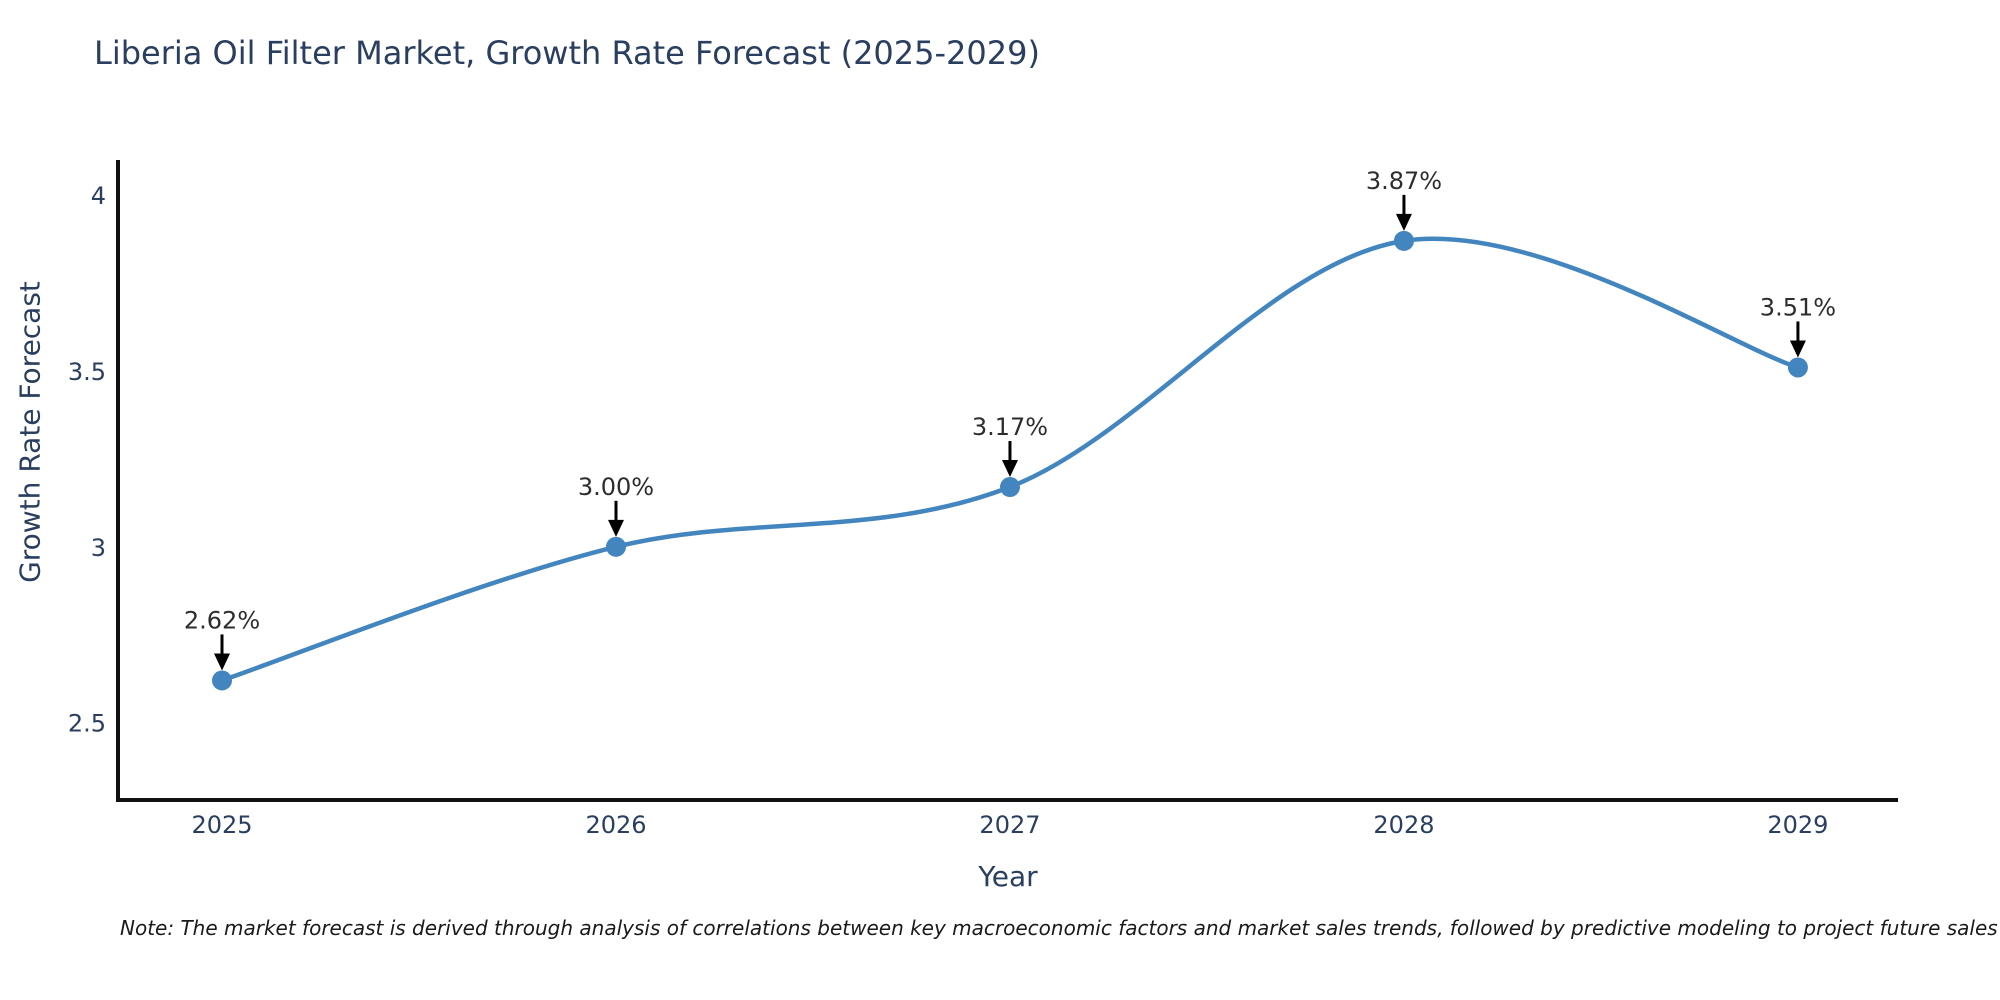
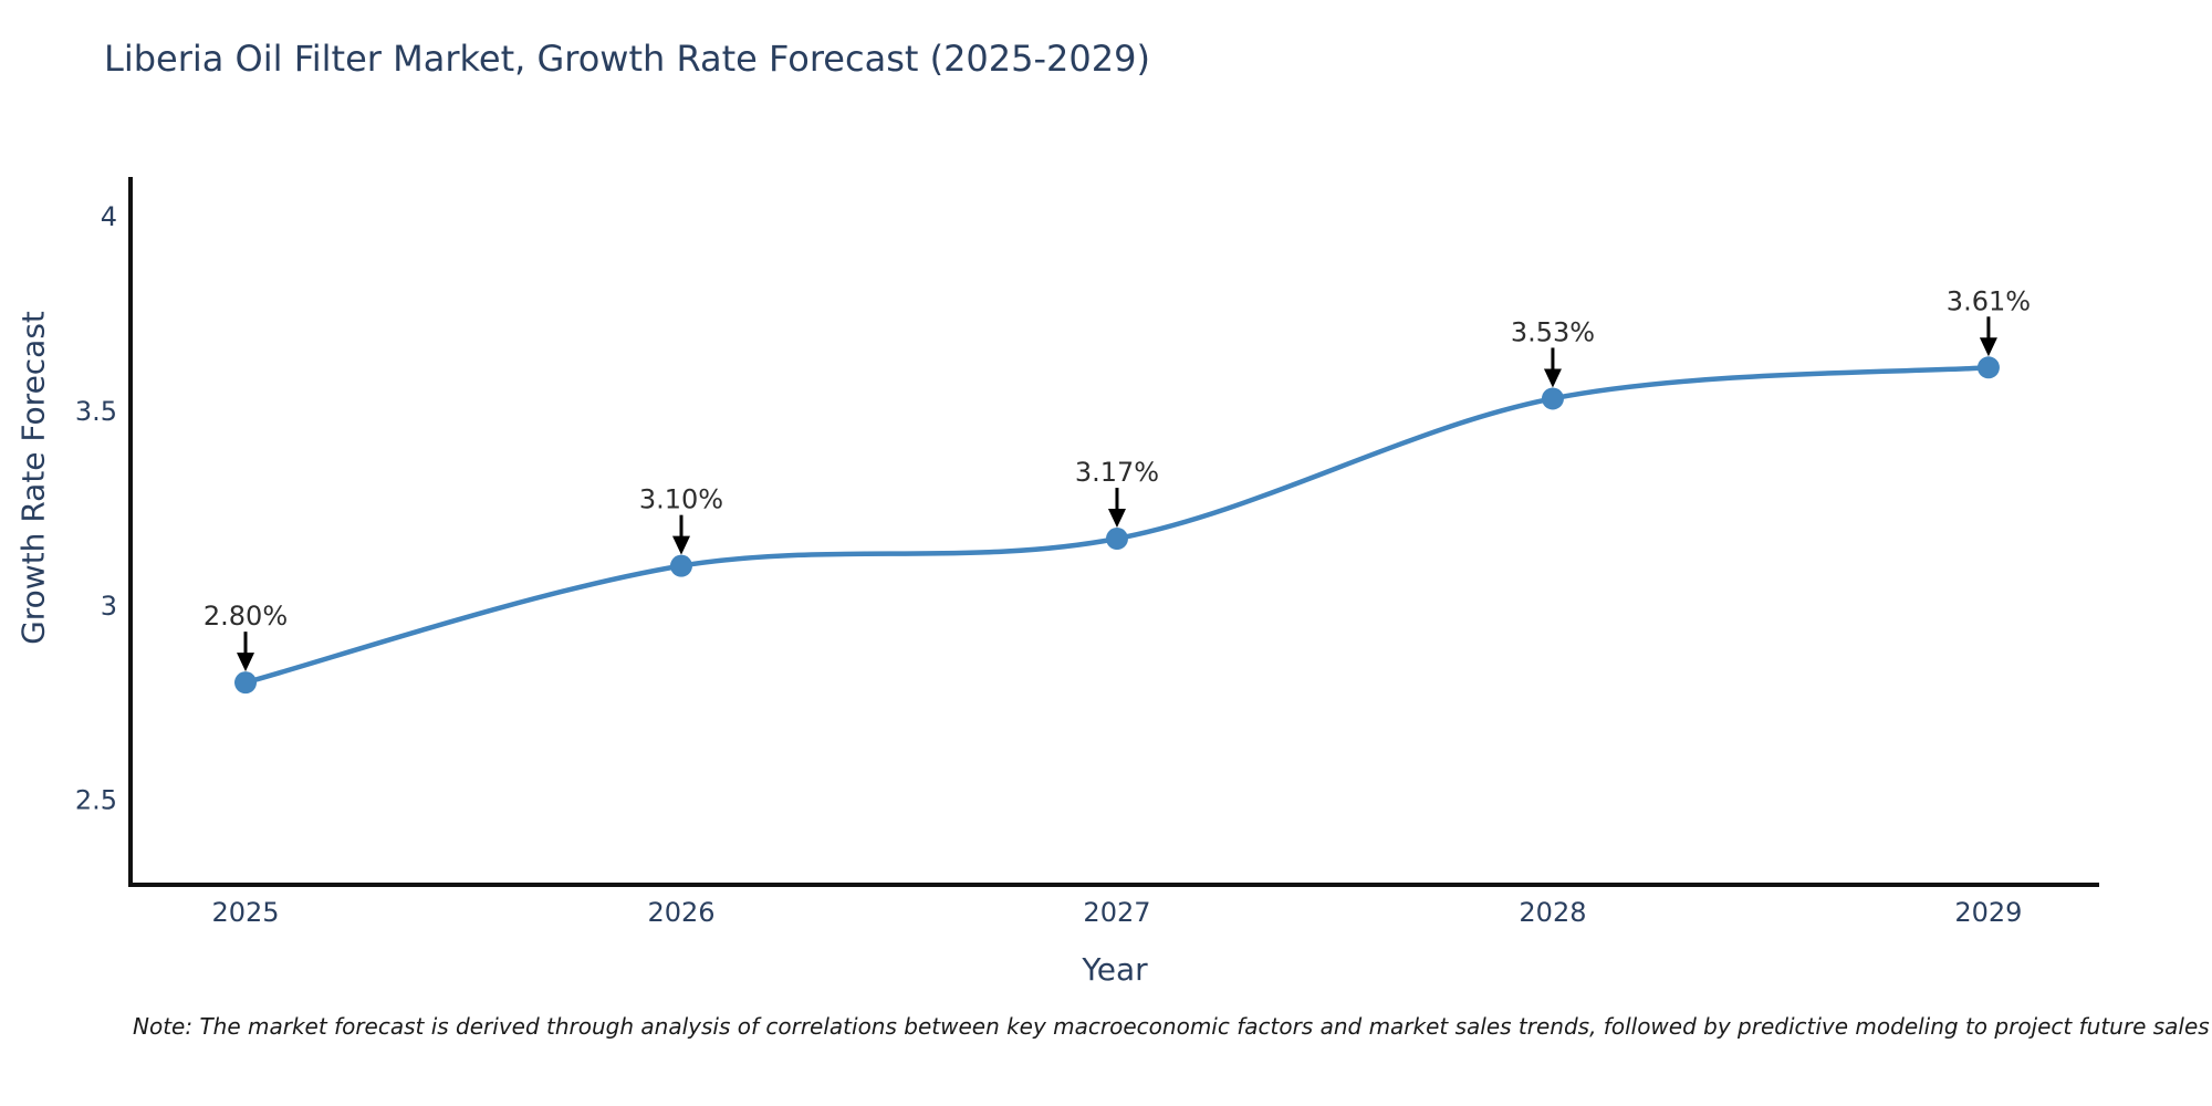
2025: 2.62% -> 2.80%
2026: 3.00% -> 3.10%
2028: 3.87% -> 3.53%
2029: 3.51% -> 3.61%
